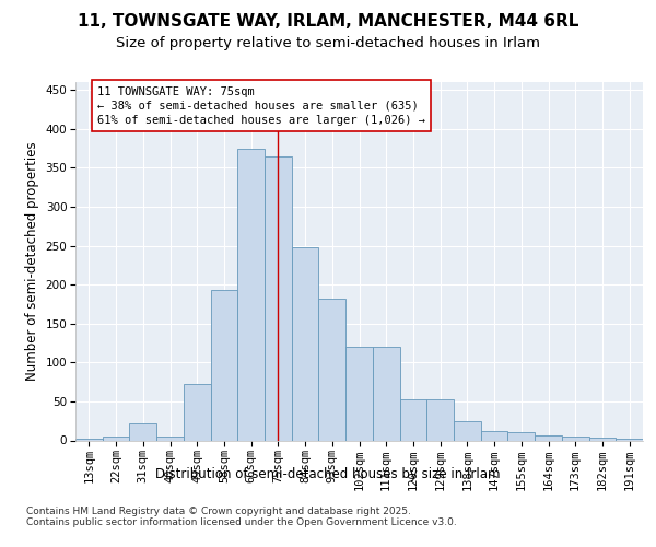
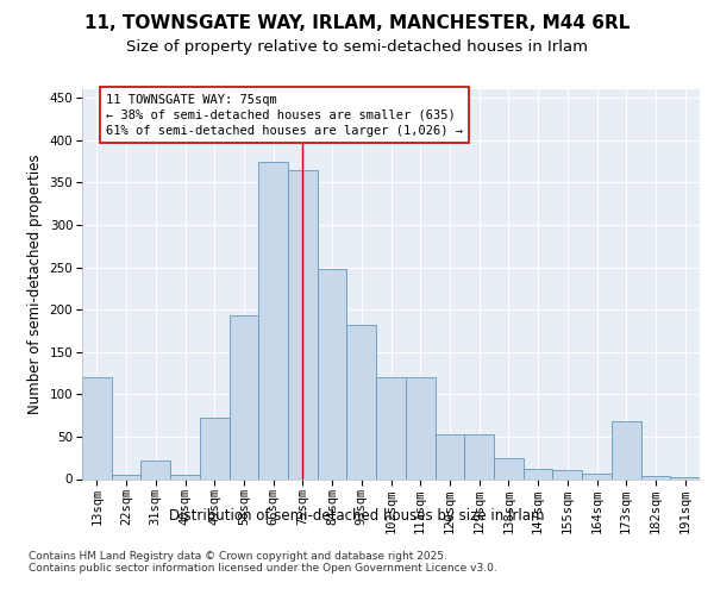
13sqm: 2 -> 120
173sqm: 5 -> 68
